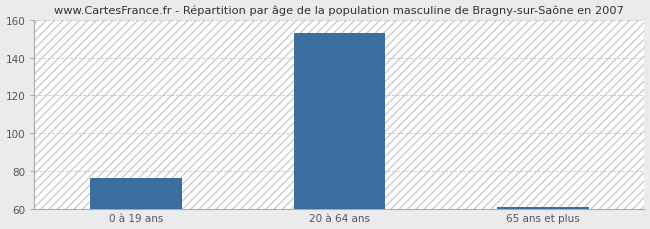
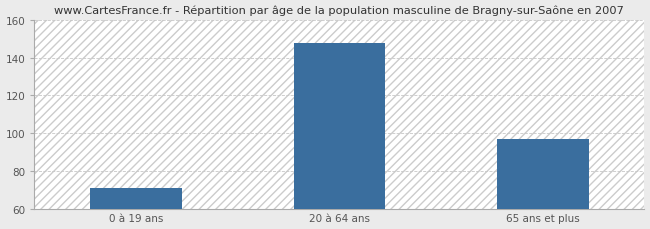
0 à 19 ans: 76 -> 71
20 à 64 ans: 153 -> 148
65 ans et plus: 61 -> 97
